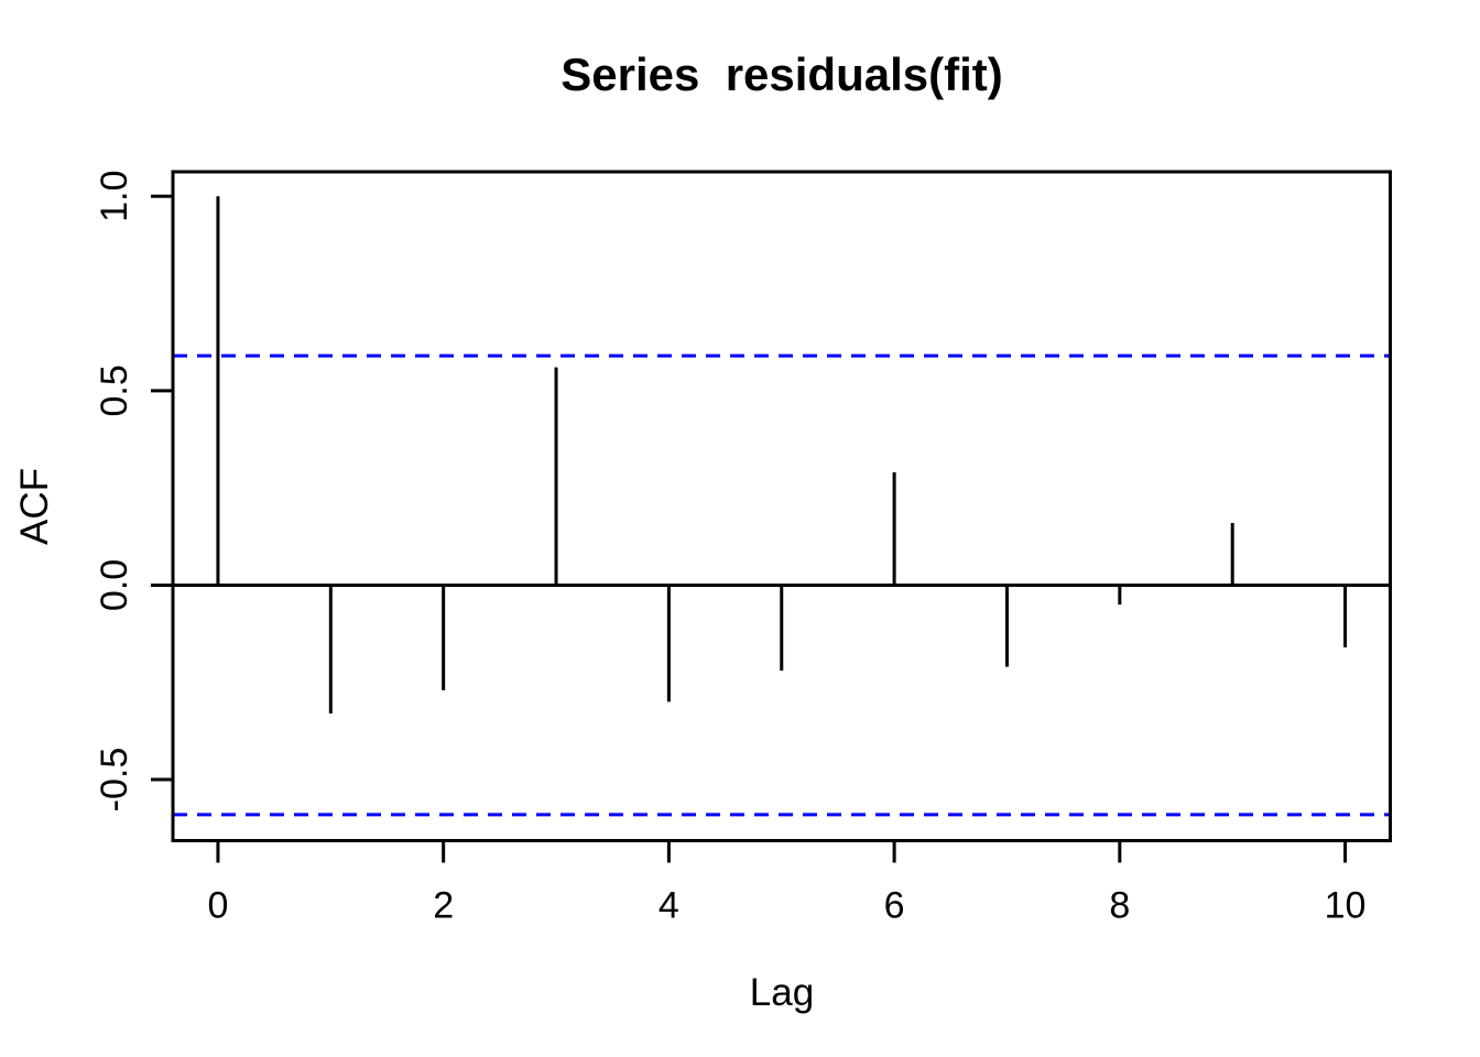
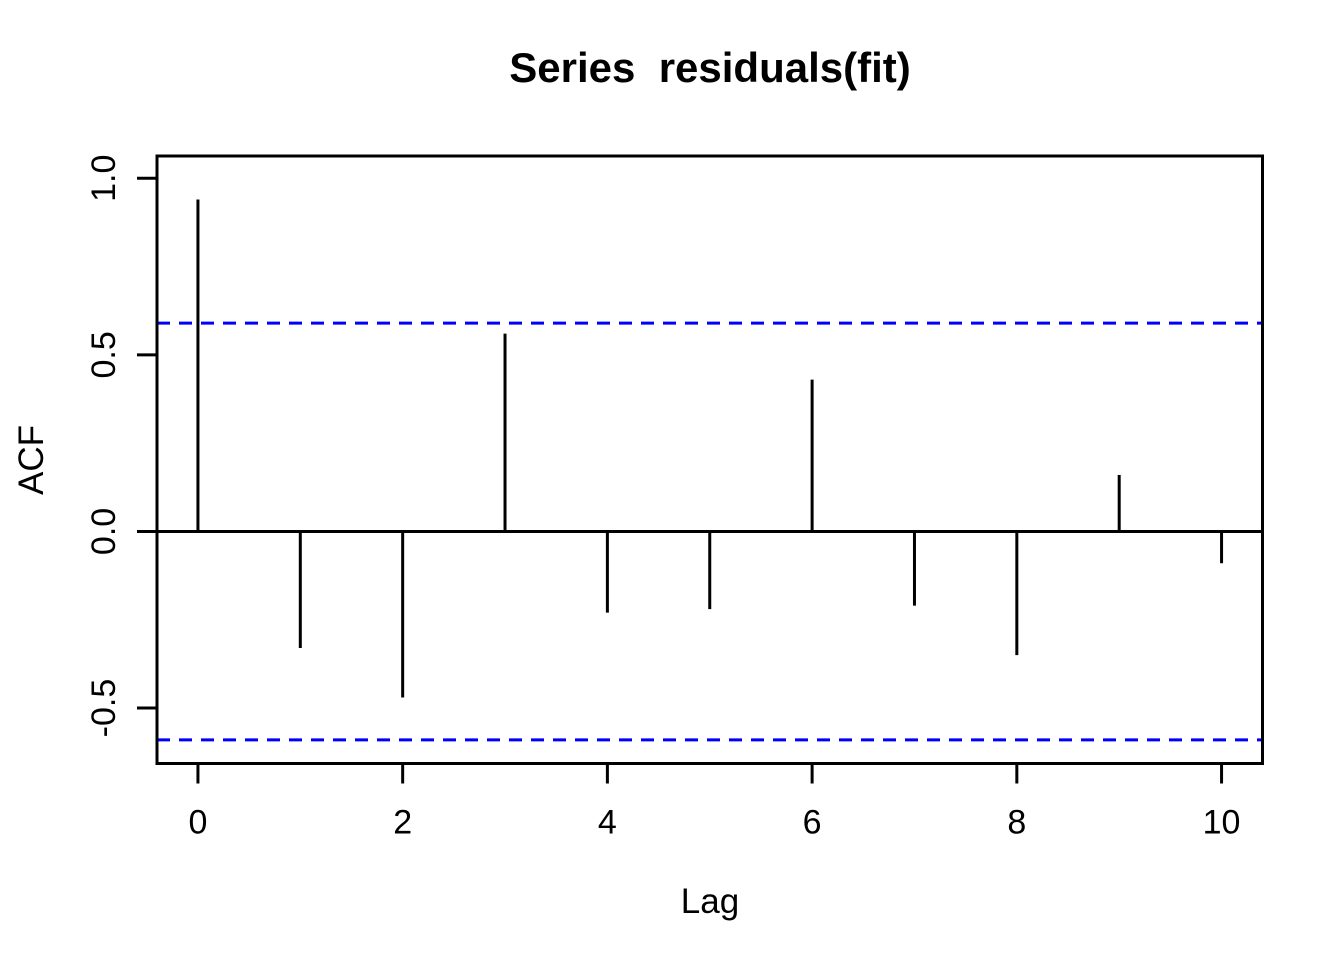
0: 1.00 -> 0.94
2: -0.27 -> -0.47
4: -0.30 -> -0.23
6: 0.29 -> 0.43
8: -0.05 -> -0.35
10: -0.16 -> -0.09
